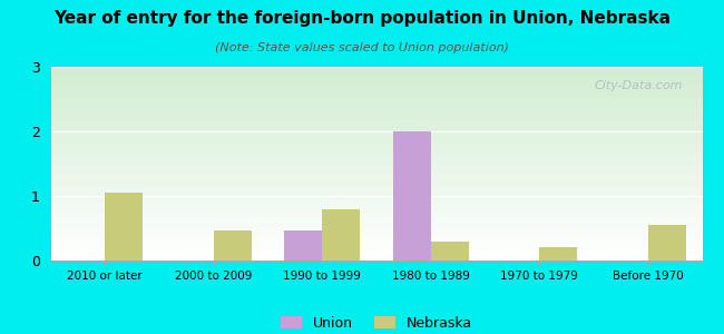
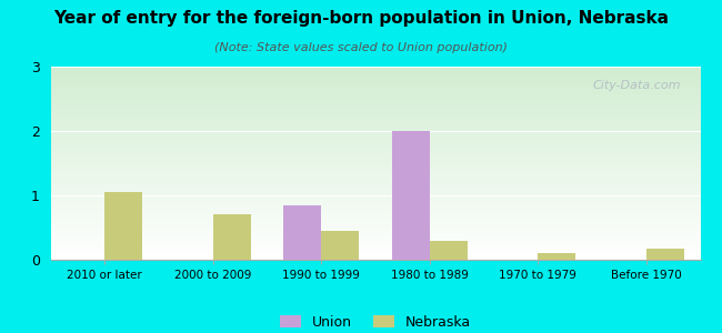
Nebraska/2000 to 2009: 0.46 -> 0.70
Union/1990 to 1999: 0.46 -> 0.85
Nebraska/1990 to 1999: 0.80 -> 0.45
Nebraska/1970 to 1979: 0.20 -> 0.10
Nebraska/Before 1970: 0.56 -> 0.17
